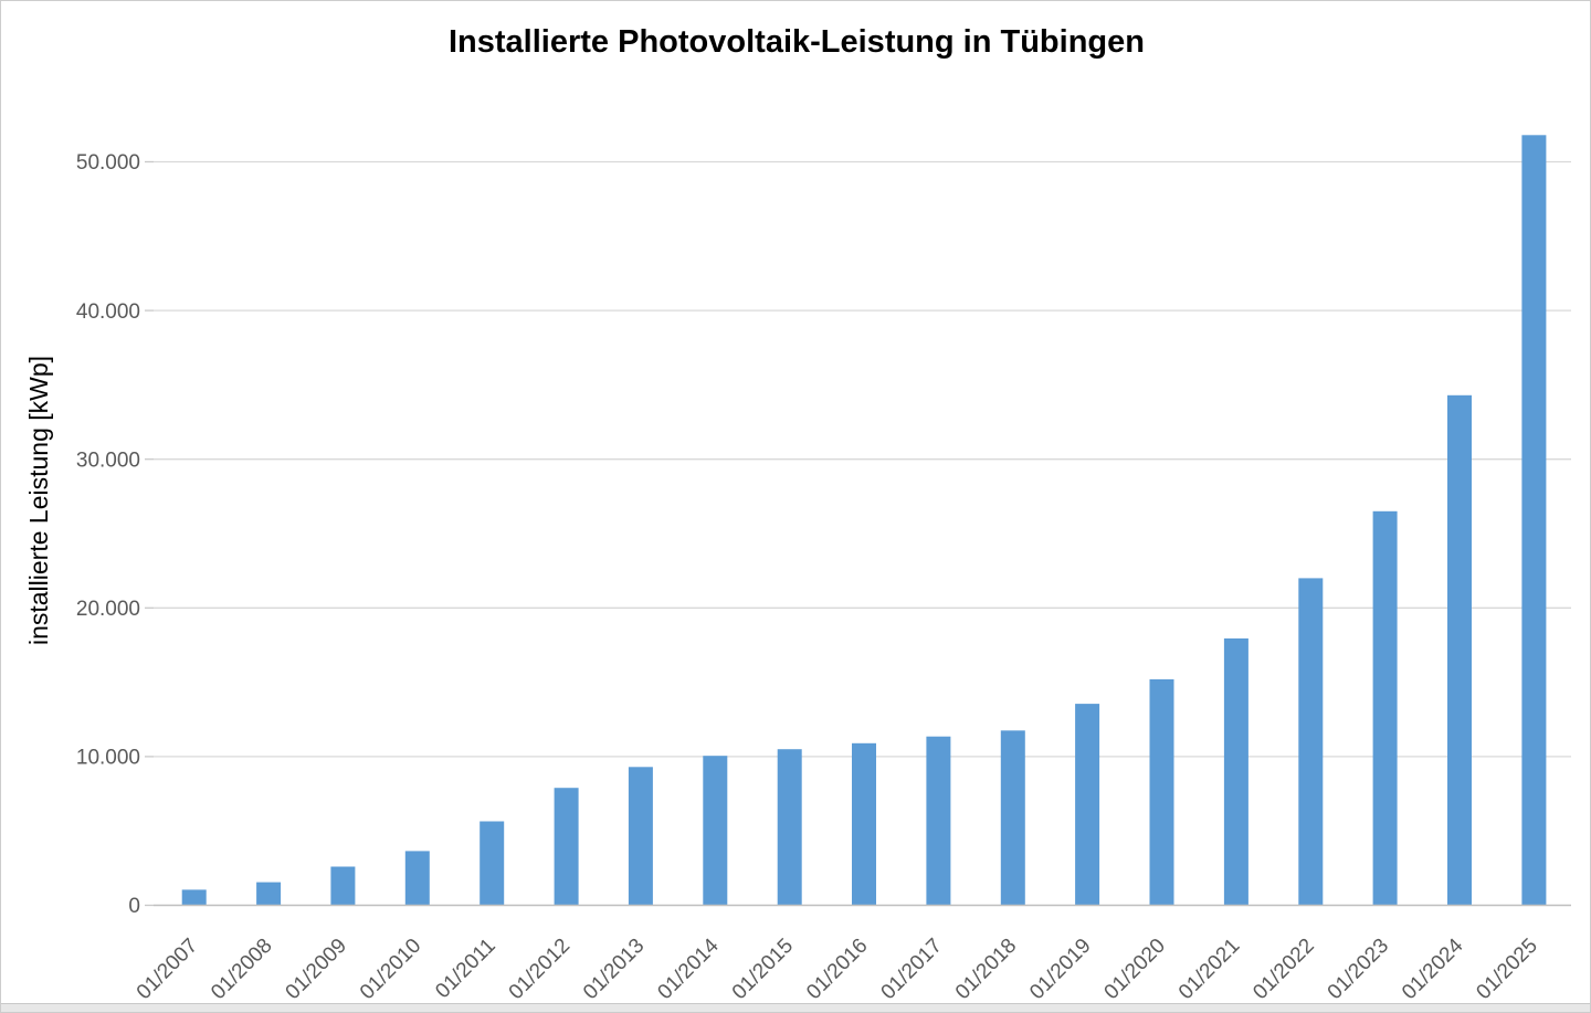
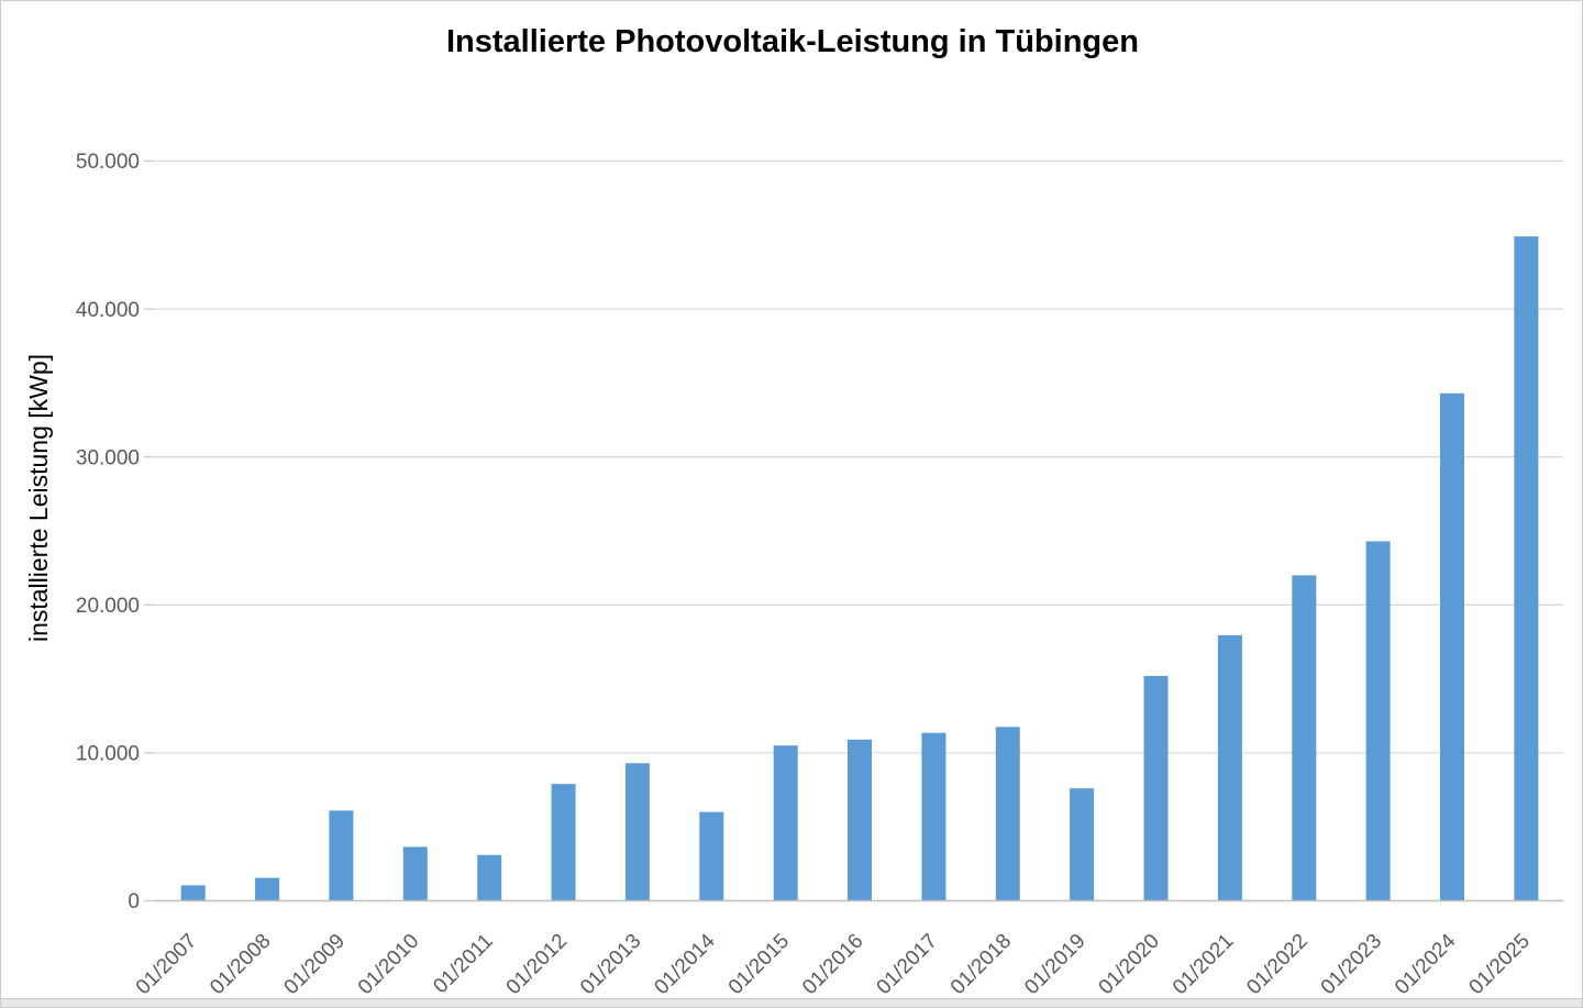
01/2009: 2600 -> 6100
01/2011: 5600 -> 3100
01/2014: 10000 -> 6000
01/2019: 13600 -> 7600
01/2023: 26500 -> 24300
01/2025: 51800 -> 44900
